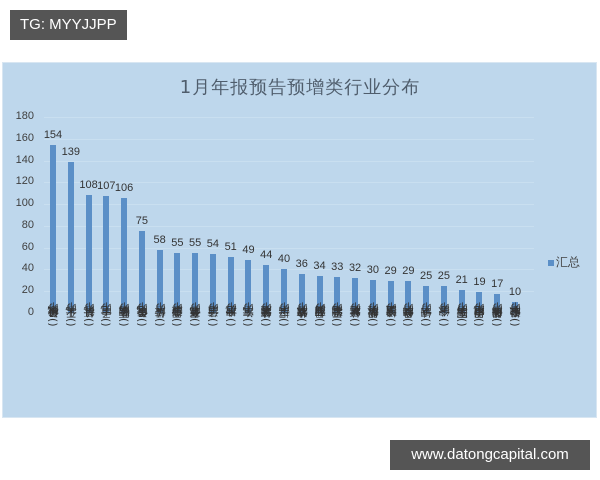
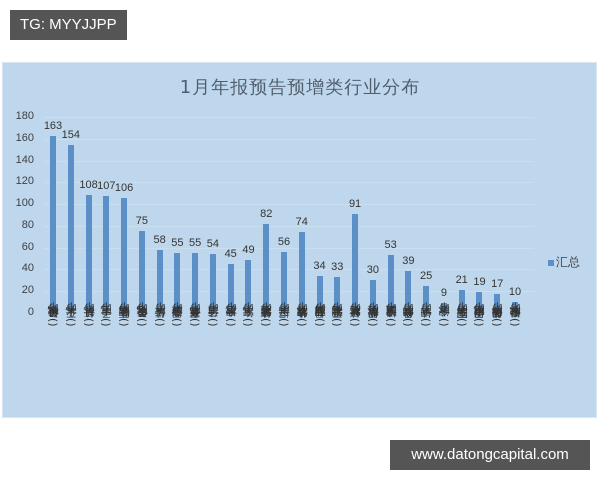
机械设备(申万): 154 -> 163
化工(申万): 139 -> 154
房地产(申万): 51 -> 45
建筑装饰(申万): 44 -> 82
采掘(申万): 40 -> 56
农林牧渔(申万): 36 -> 74
建筑材料(申万): 32 -> 91
交通运输(申万): 29 -> 53
食品饮料(申万): 29 -> 39
综合(申万): 25 -> 9
